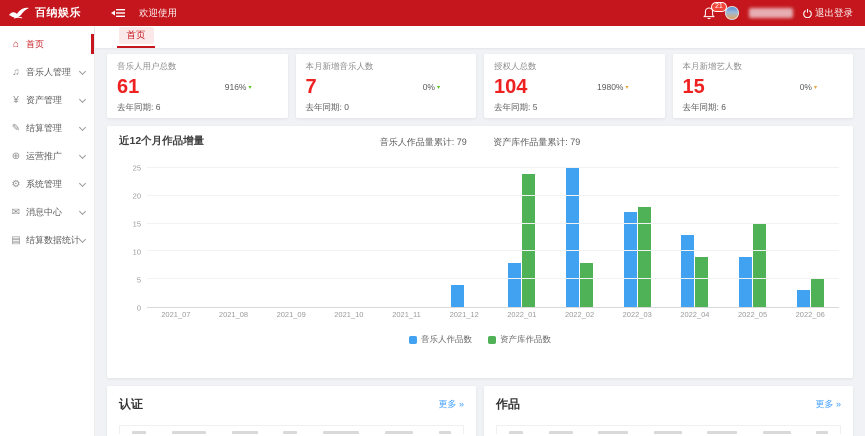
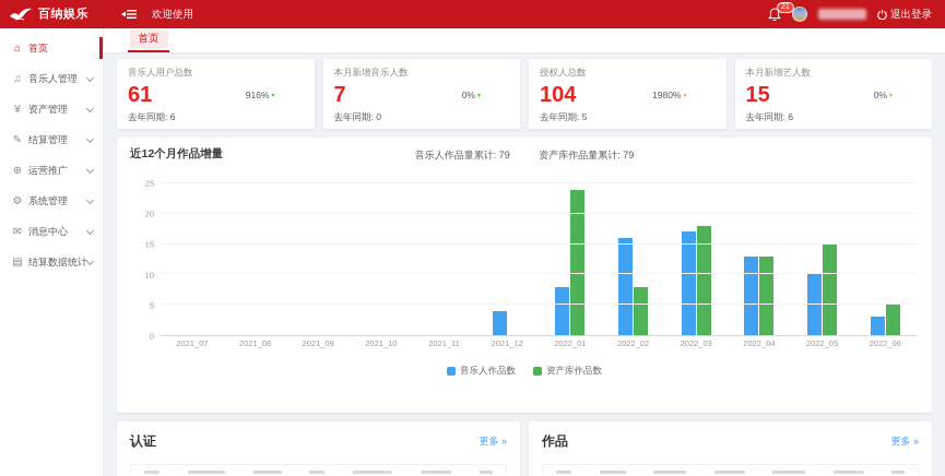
音乐人作品数/2022_02: 25 -> 16
资产库作品数/2022_04: 9 -> 13
音乐人作品数/2022_05: 9 -> 10
